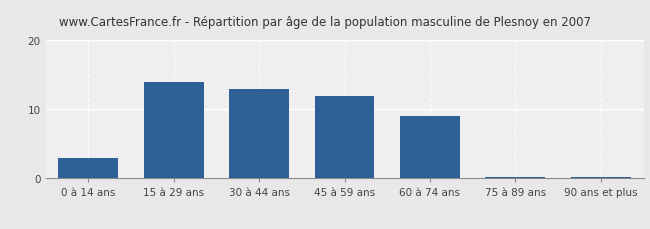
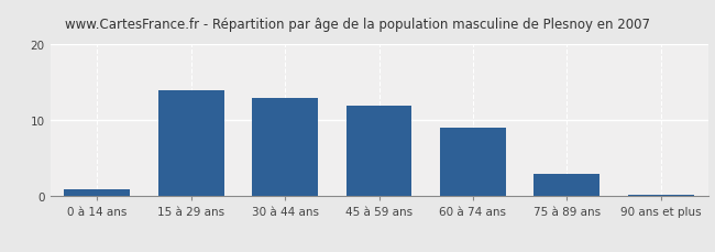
0 à 14 ans: 3.0 -> 1.0
75 à 89 ans: 0.2 -> 3.0
